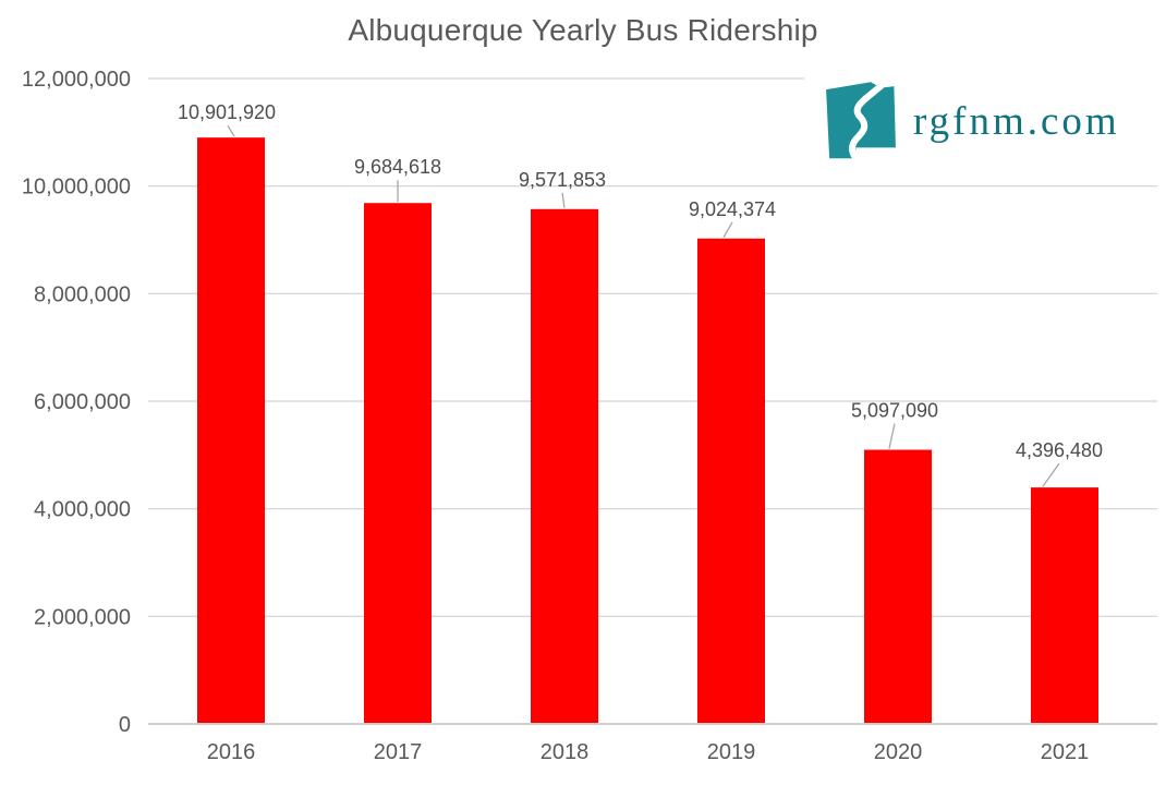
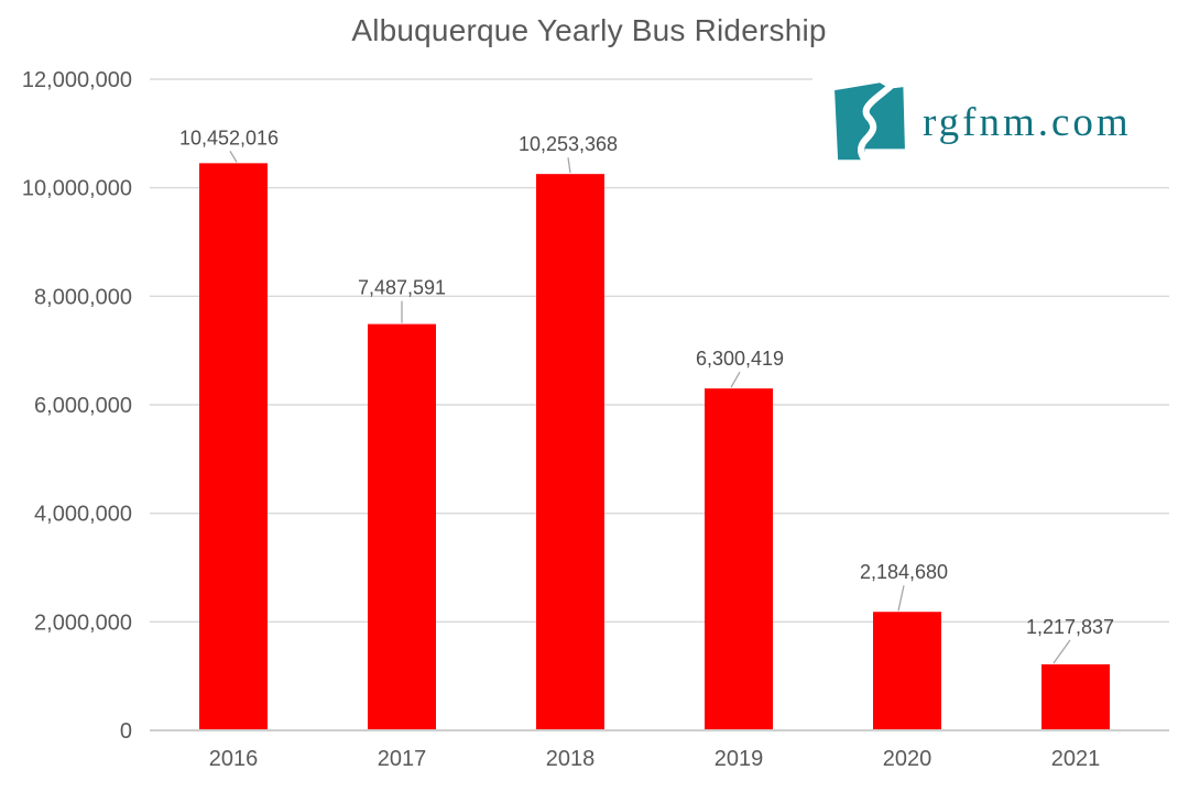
2016: 10,901,920 -> 10,452,016
2017: 9,684,618 -> 7,487,591
2018: 9,571,853 -> 10,253,368
2019: 9,024,374 -> 6,300,419
2020: 5,097,090 -> 2,184,680
2021: 4,396,480 -> 1,217,837
